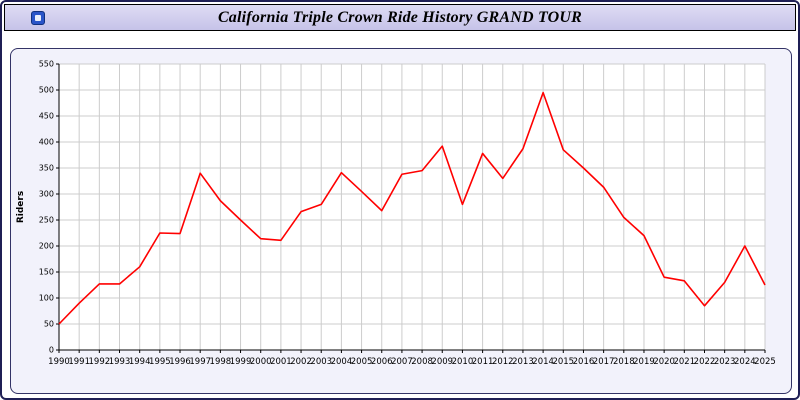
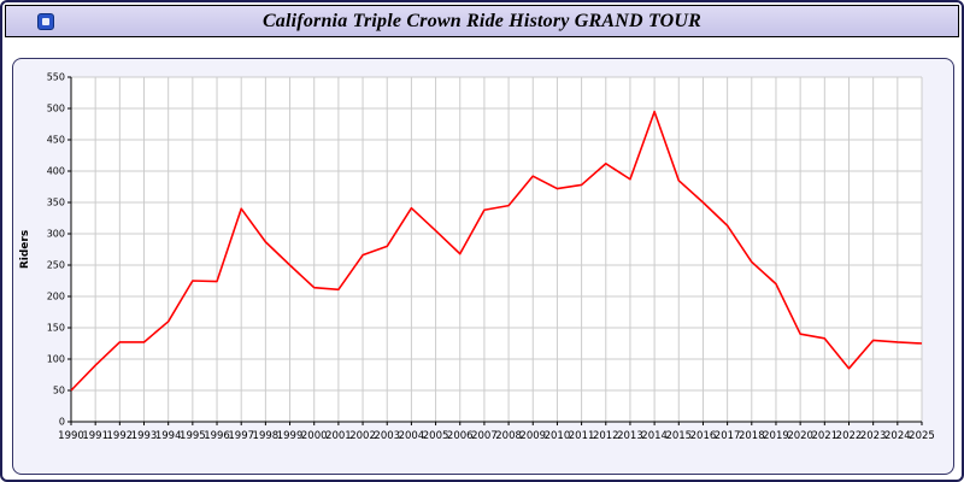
2010: 280 -> 370
2012: 330 -> 410
2024: 200 -> 130
